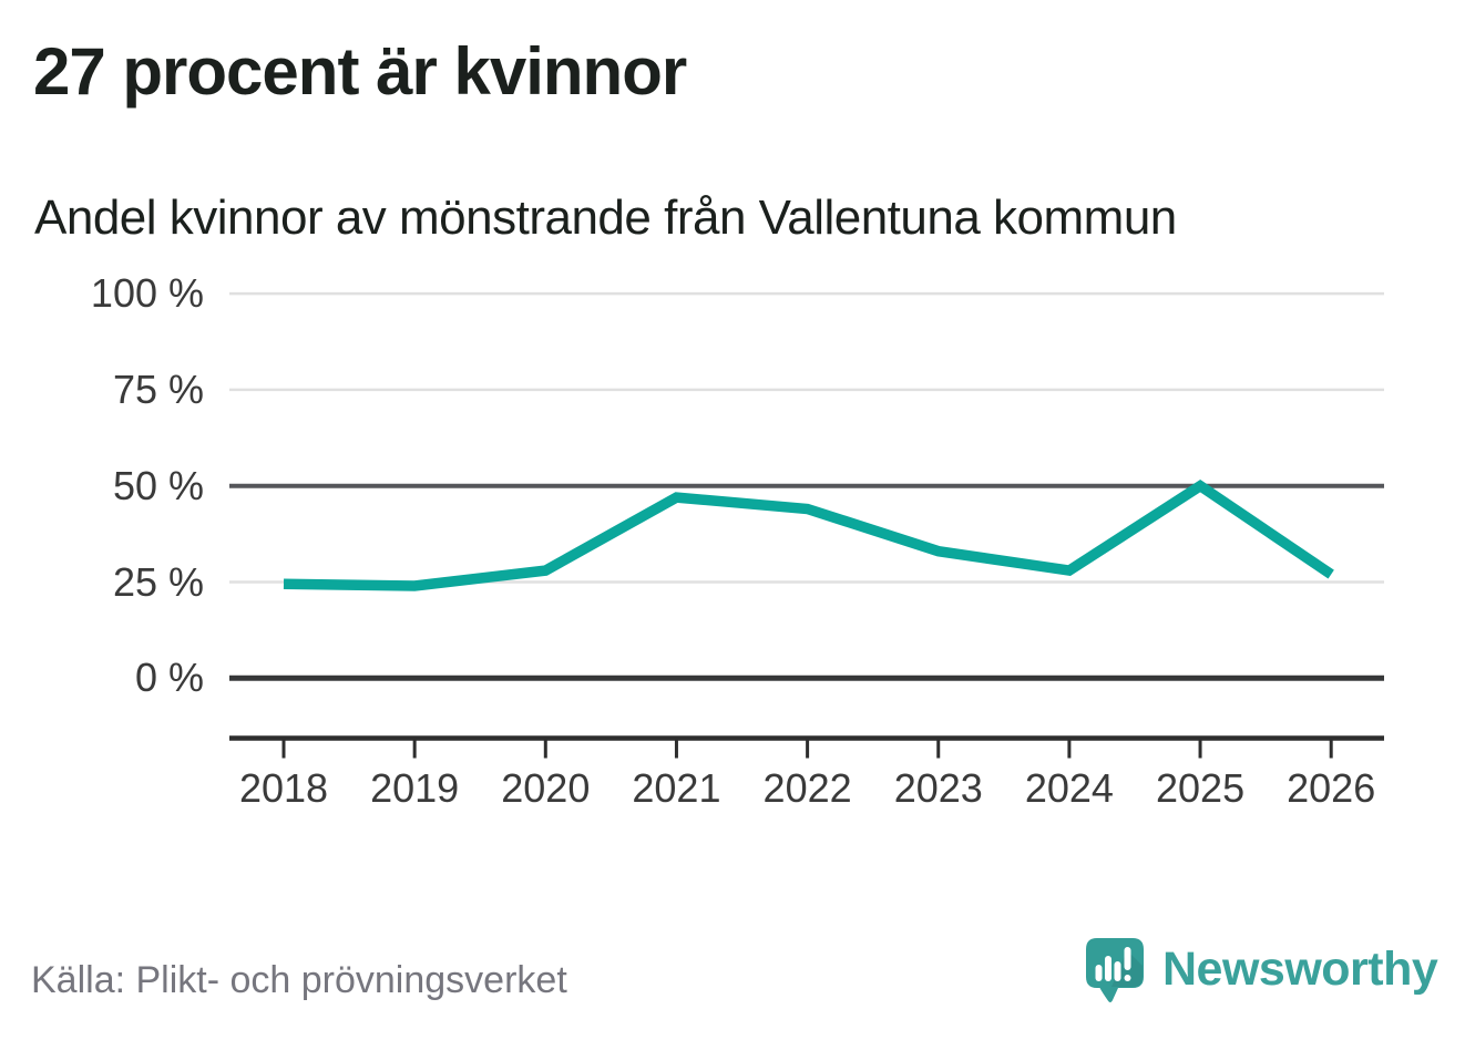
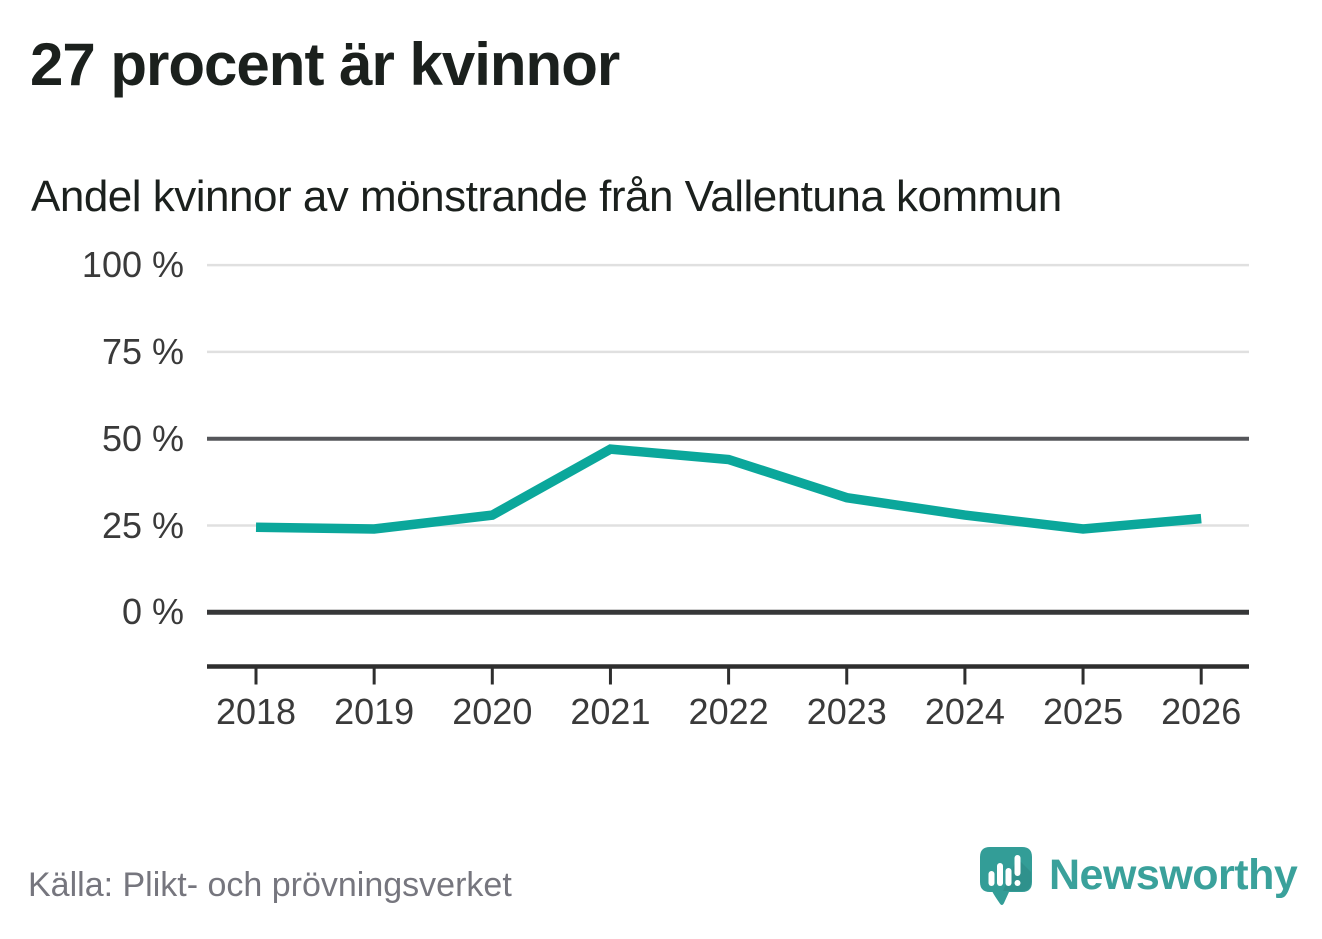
2025: 50% -> 24%
